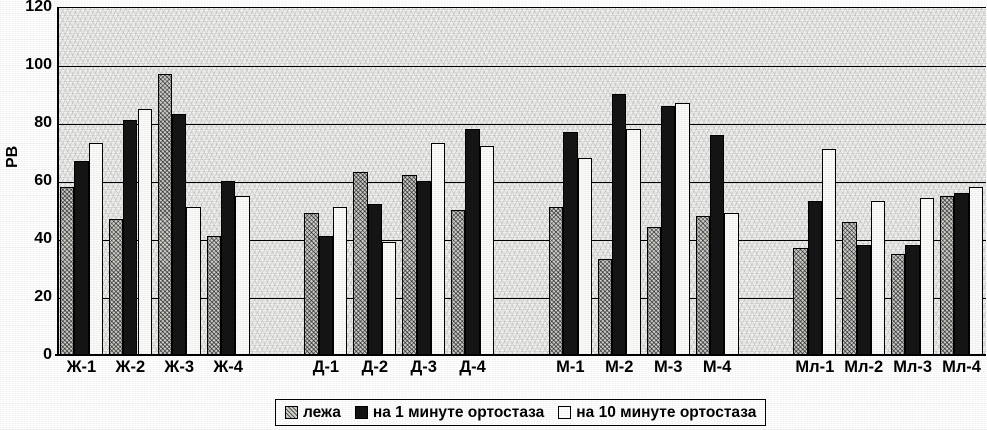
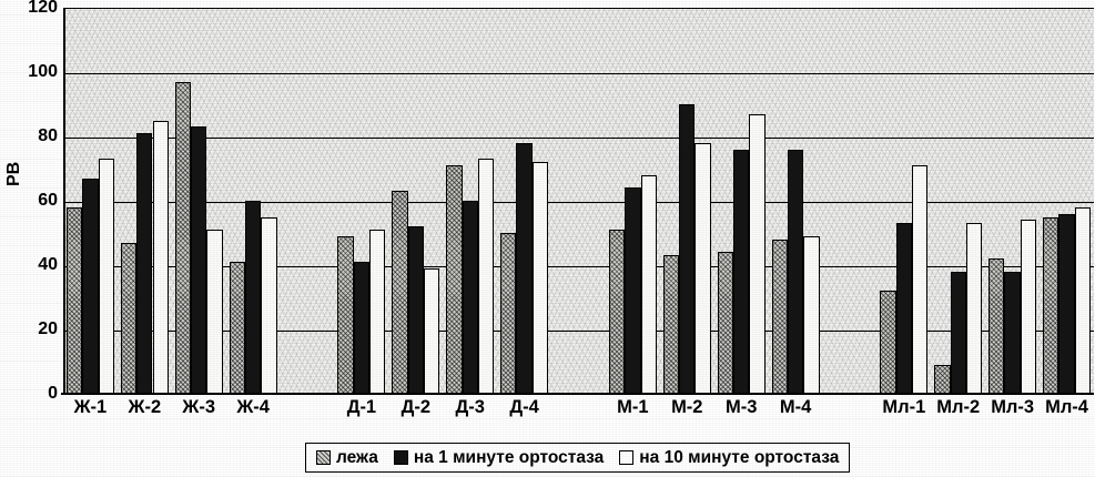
лежа/Д-3: 62 -> 71
на 1 минуте ортостаза/М-1: 77 -> 64
лежа/М-2: 33 -> 43
на 1 минуте ортостаза/М-3: 86 -> 76
лежа/Мл-1: 37 -> 32
лежа/Мл-2: 46 -> 9
лежа/Мл-3: 35 -> 42
